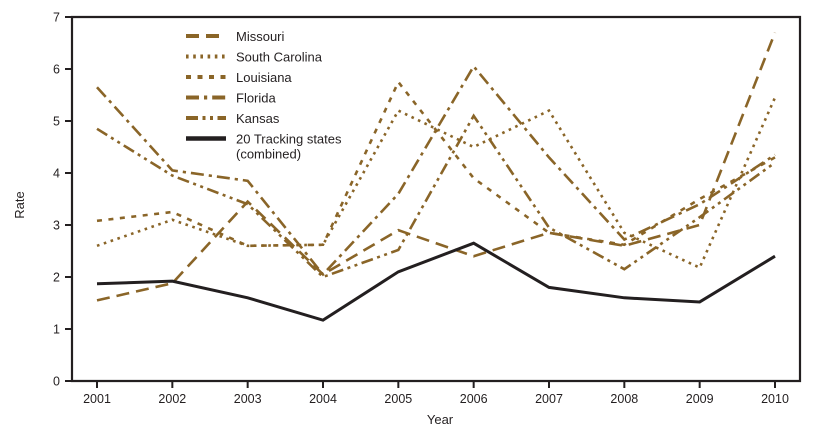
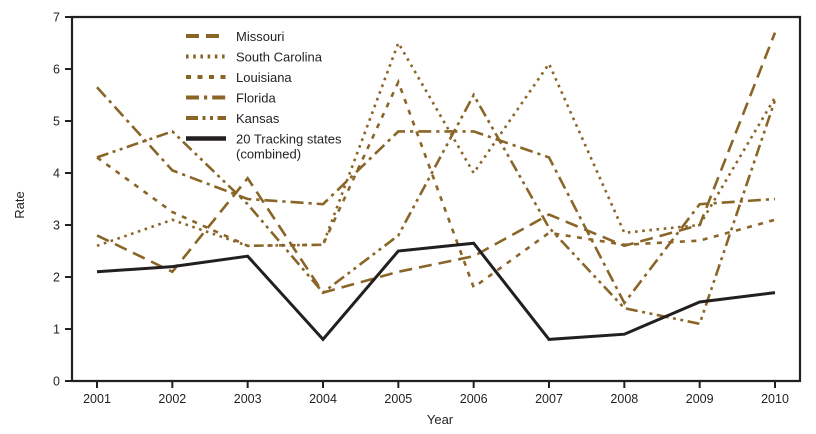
Missouri/2001: 1.6 -> 2.8
Louisiana/2001: 3.1 -> 4.3
Kansas/2001: 4.8 -> 4.3
20 Tracking states (combined)/2001: 1.9 -> 2.1
Missouri/2002: 1.9 -> 2.1
Kansas/2002: 4.0 -> 4.8
20 Tracking states (combined)/2002: 1.9 -> 2.2
Missouri/2003: 3.5 -> 3.9
Florida/2003: 3.9 -> 3.5
20 Tracking states (combined)/2003: 1.6 -> 2.4
Missouri/2004: 2.0 -> 1.7
Florida/2004: 2.0 -> 3.4
Kansas/2004: 2.0 -> 1.7
20 Tracking states (combined)/2004: 1.2 -> 0.8
Missouri/2005: 2.9 -> 2.1
South Carolina/2005: 5.2 -> 6.5
Florida/2005: 3.6 -> 4.8
Kansas/2005: 2.5 -> 2.8
20 Tracking states (combined)/2005: 2.1 -> 2.5
South Carolina/2006: 4.5 -> 4.0
Louisiana/2006: 3.9 -> 1.8
Florida/2006: 6.0 -> 4.8
Kansas/2006: 5.1 -> 5.5
Missouri/2007: 2.9 -> 3.2
South Carolina/2007: 5.2 -> 6.1
20 Tracking states (combined)/2007: 1.8 -> 0.8
Florida/2008: 2.7 -> 1.5
Kansas/2008: 2.1 -> 1.4
20 Tracking states (combined)/2008: 1.6 -> 0.9
South Carolina/2009: 2.2 -> 3.0
Louisiana/2009: 3.5 -> 2.7
Kansas/2009: 3.1 -> 1.1
Louisiana/2010: 4.3 -> 3.1
Florida/2010: 4.3 -> 3.5
Kansas/2010: 4.2 -> 5.4
20 Tracking states (combined)/2010: 2.4 -> 1.7
